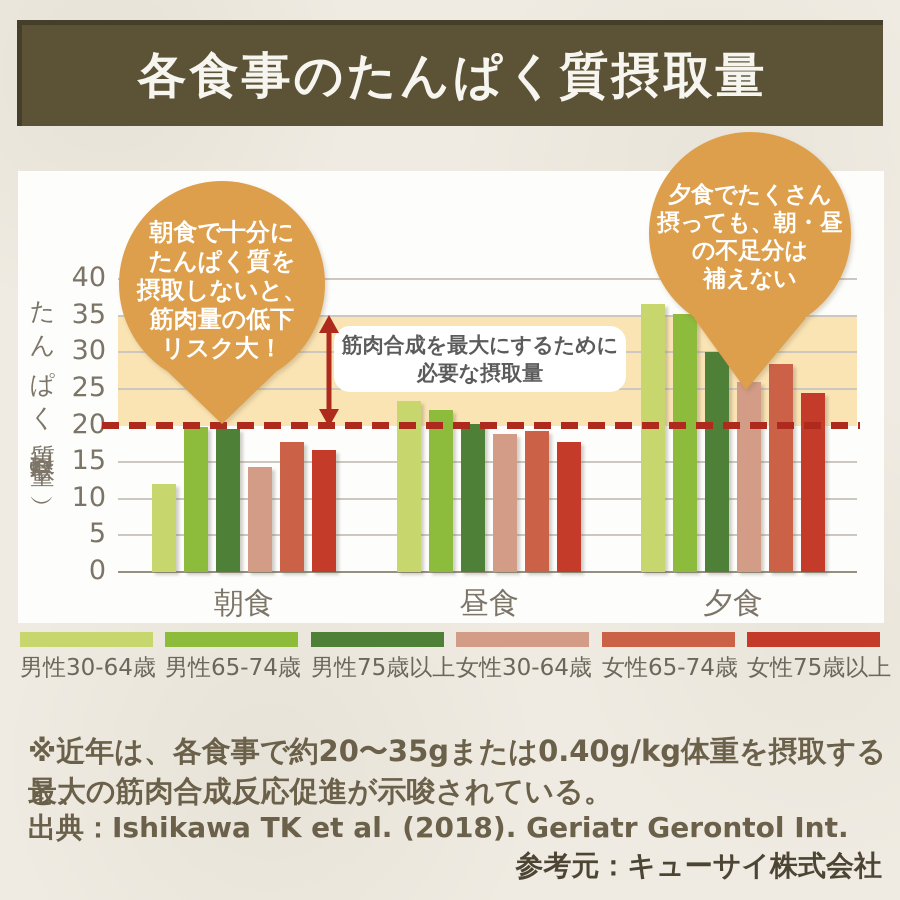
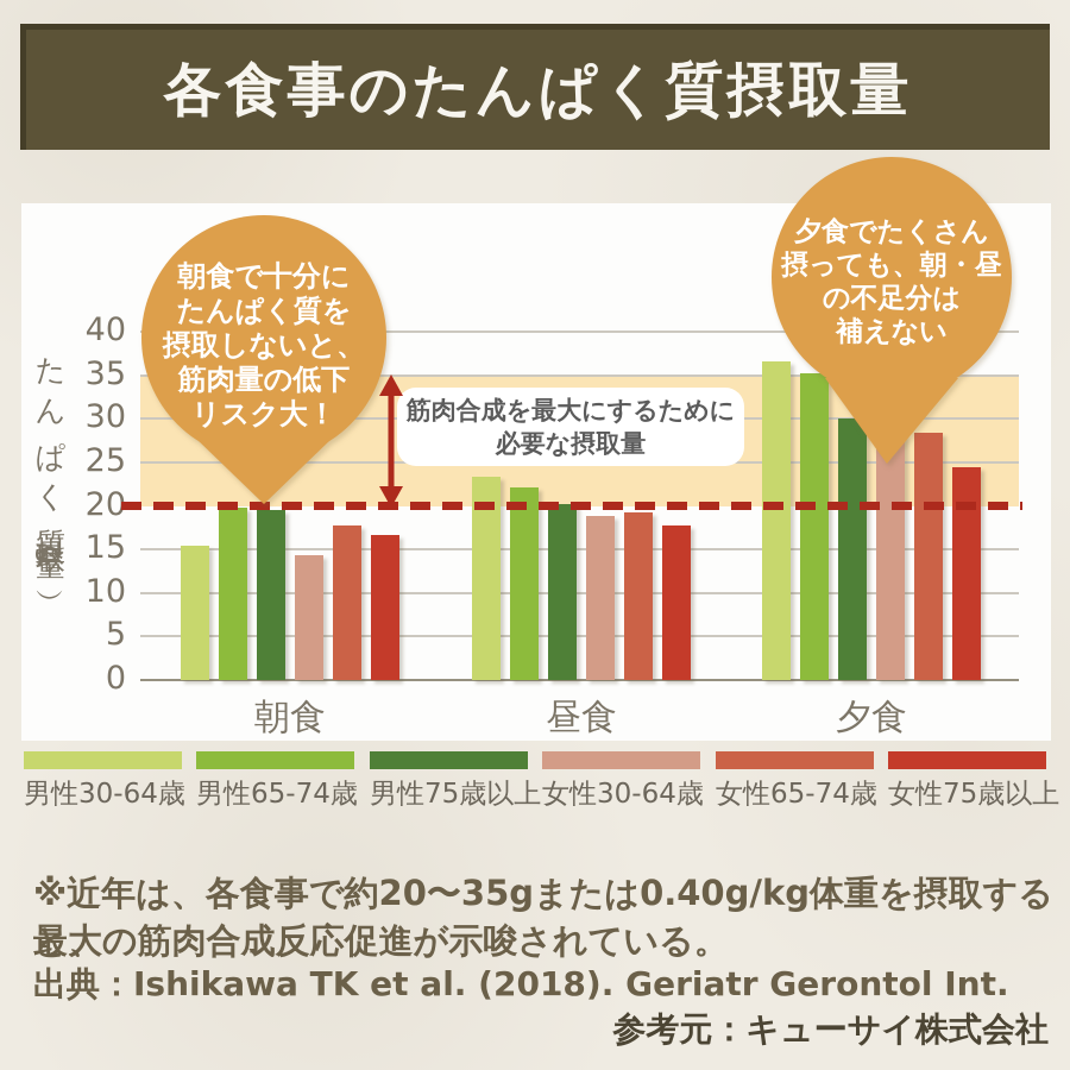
男性30-64歳/朝食: 12 -> 16
女性30-64歳/夕食: 26 -> 28
